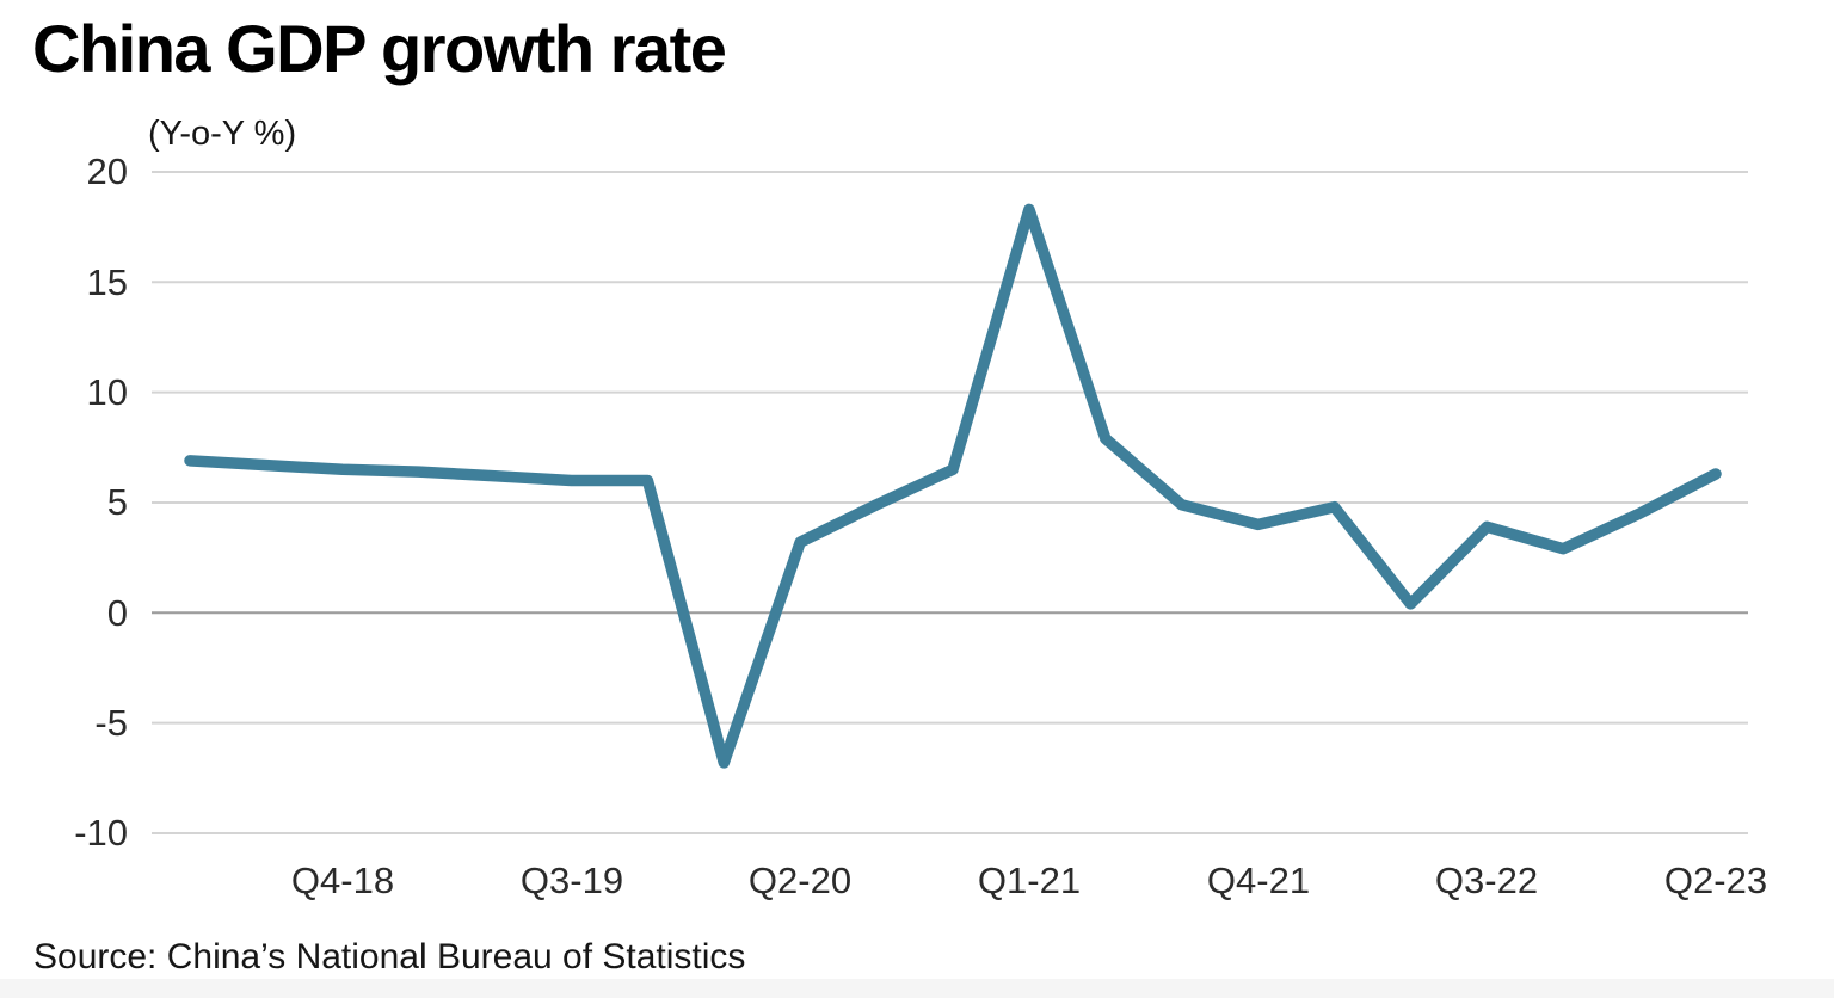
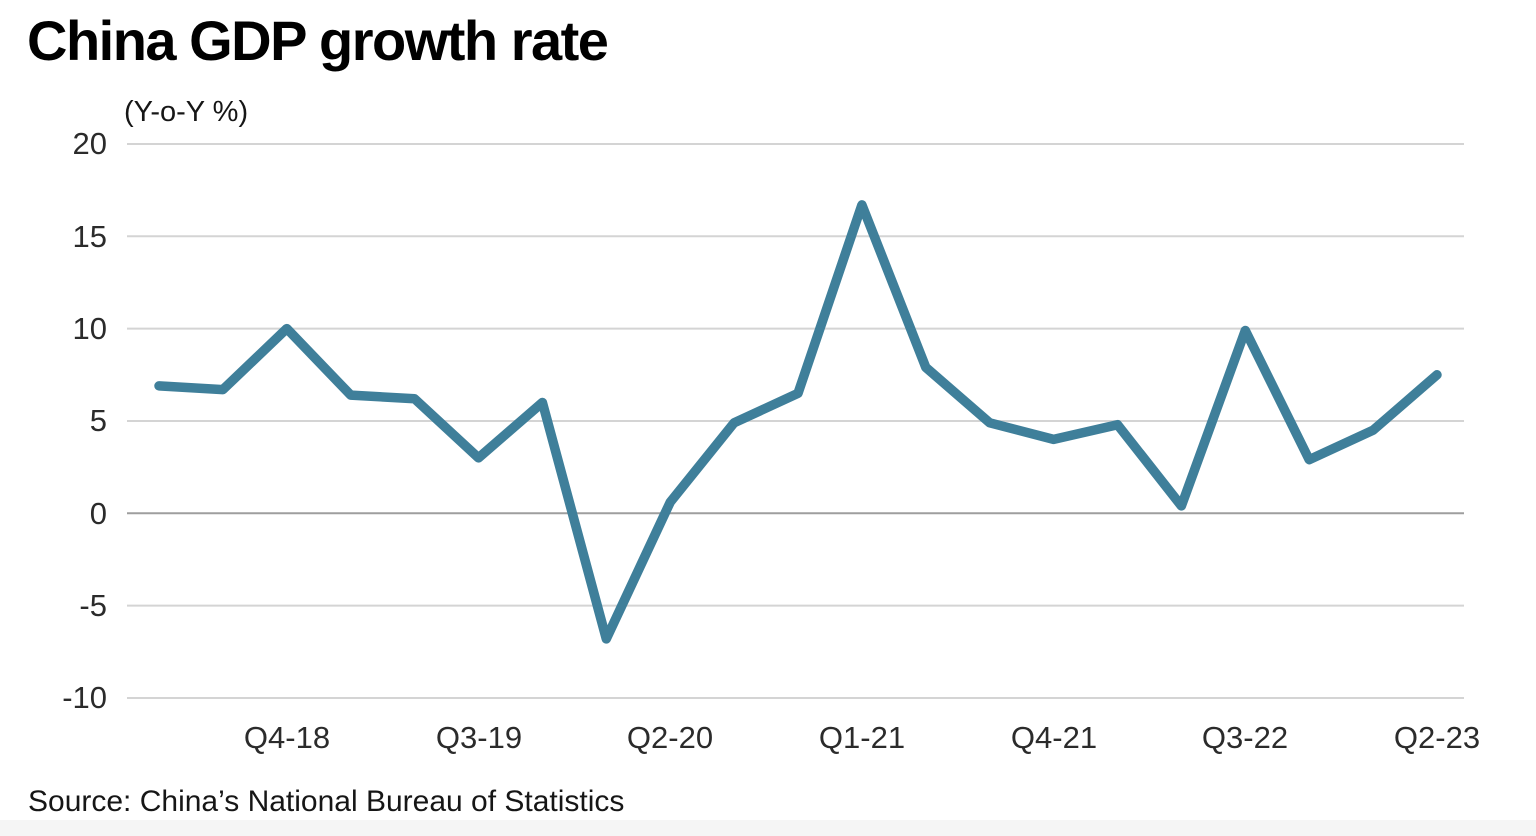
Q4-18: 6.5 -> 10.0
Q3-19: 6.0 -> 3.0
Q2-20: 3.2 -> 0.6
Q1-21: 18.3 -> 16.7
Q3-22: 3.9 -> 9.9
Q2-23: 6.3 -> 7.5
